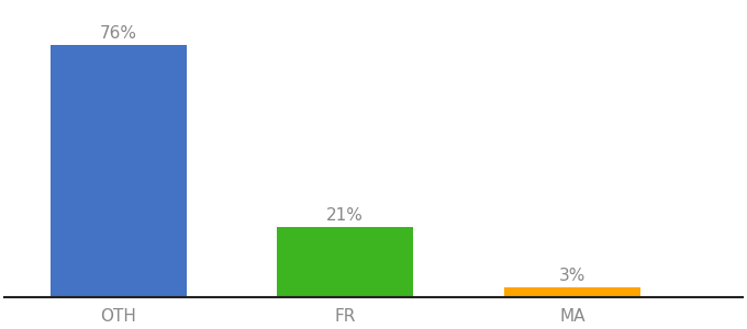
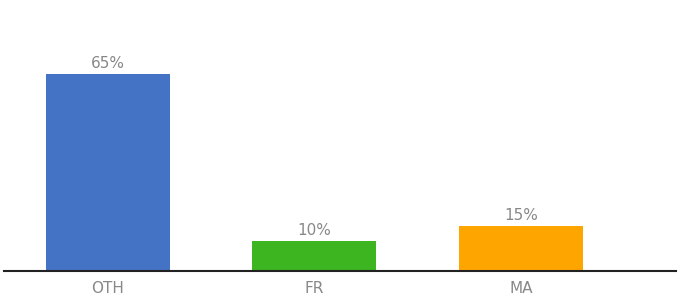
OTH: 76% -> 65%
FR: 21% -> 10%
MA: 3% -> 15%
